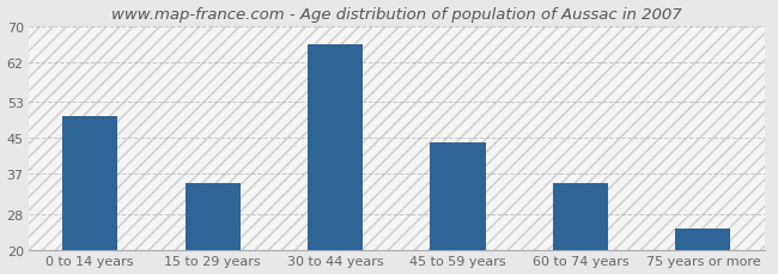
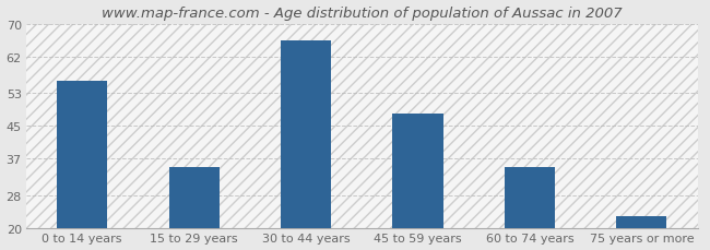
0 to 14 years: 50 -> 56
45 to 59 years: 44 -> 48
75 years or more: 25 -> 23
